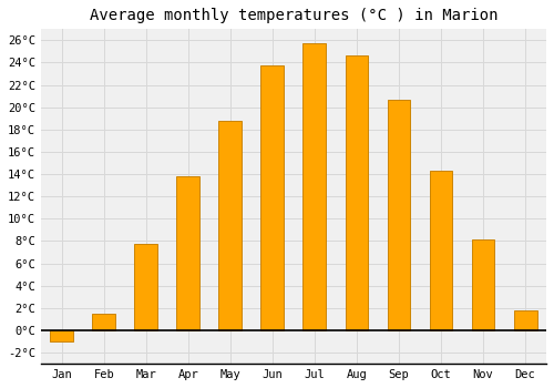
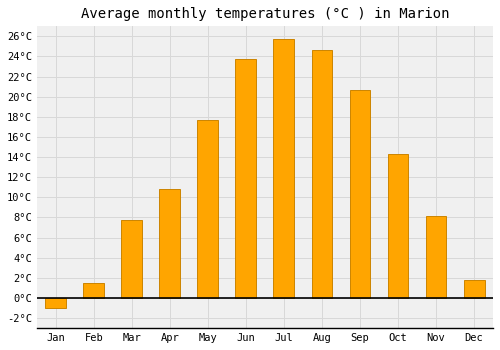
Apr: 13.8°C -> 10.8°C
May: 18.8°C -> 17.7°C
